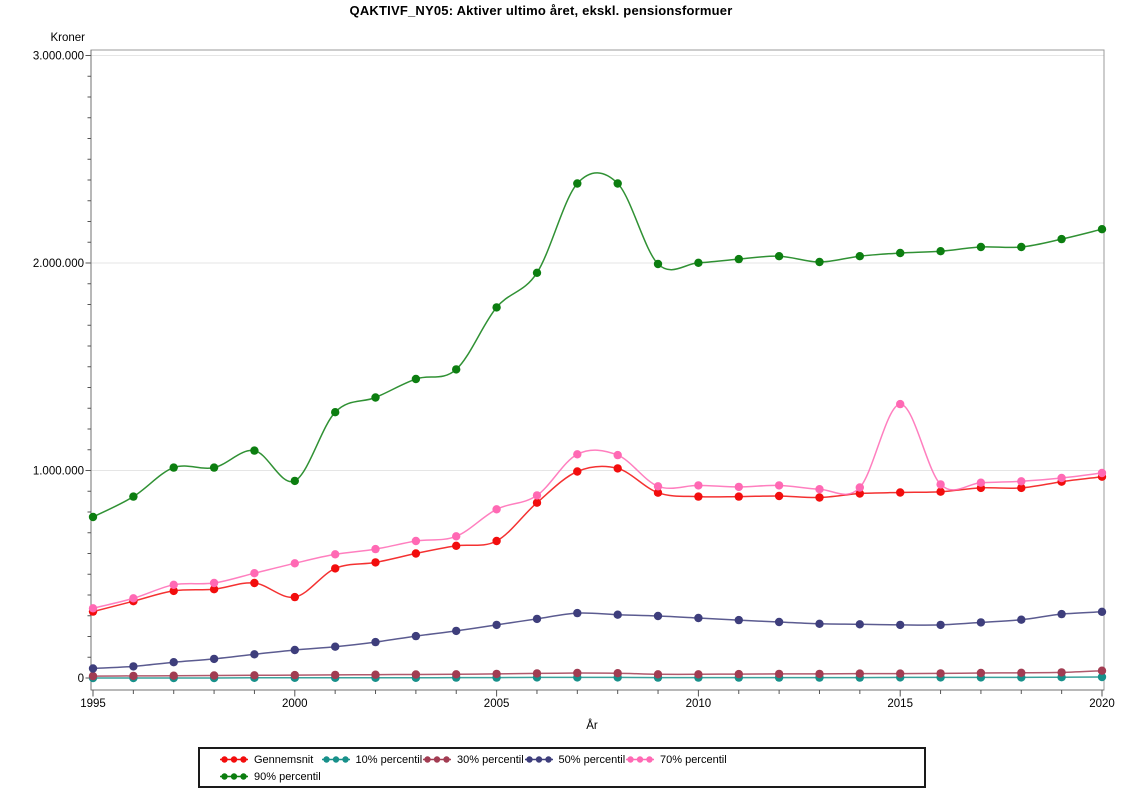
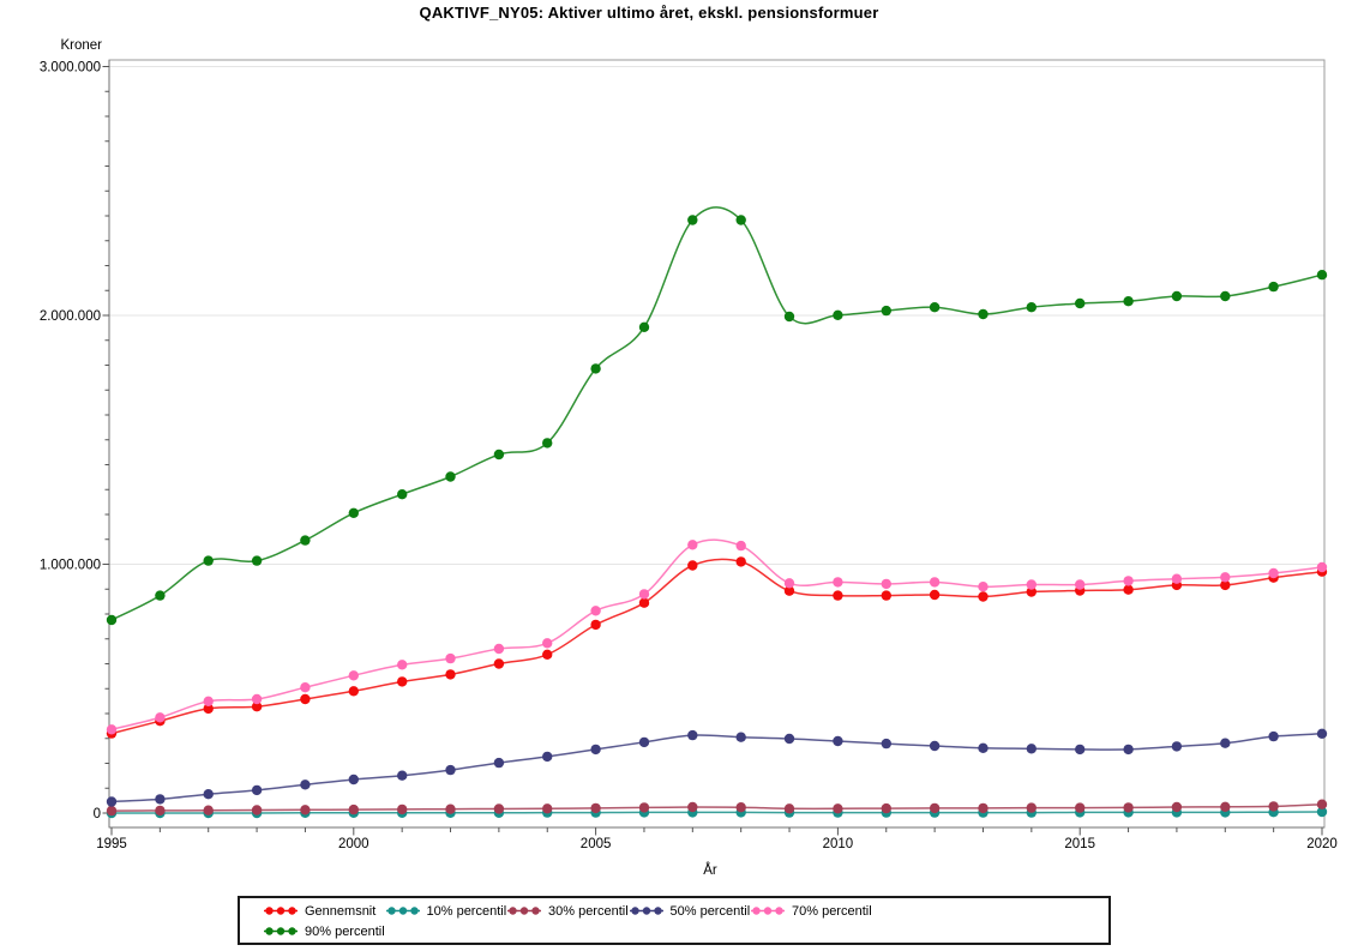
Gennemsnit/2000: 390000 -> 490000
90% percentil/2000: 950000 -> 1210000
Gennemsnit/2005: 660000 -> 760000
70% percentil/2015: 1320000 -> 920000
